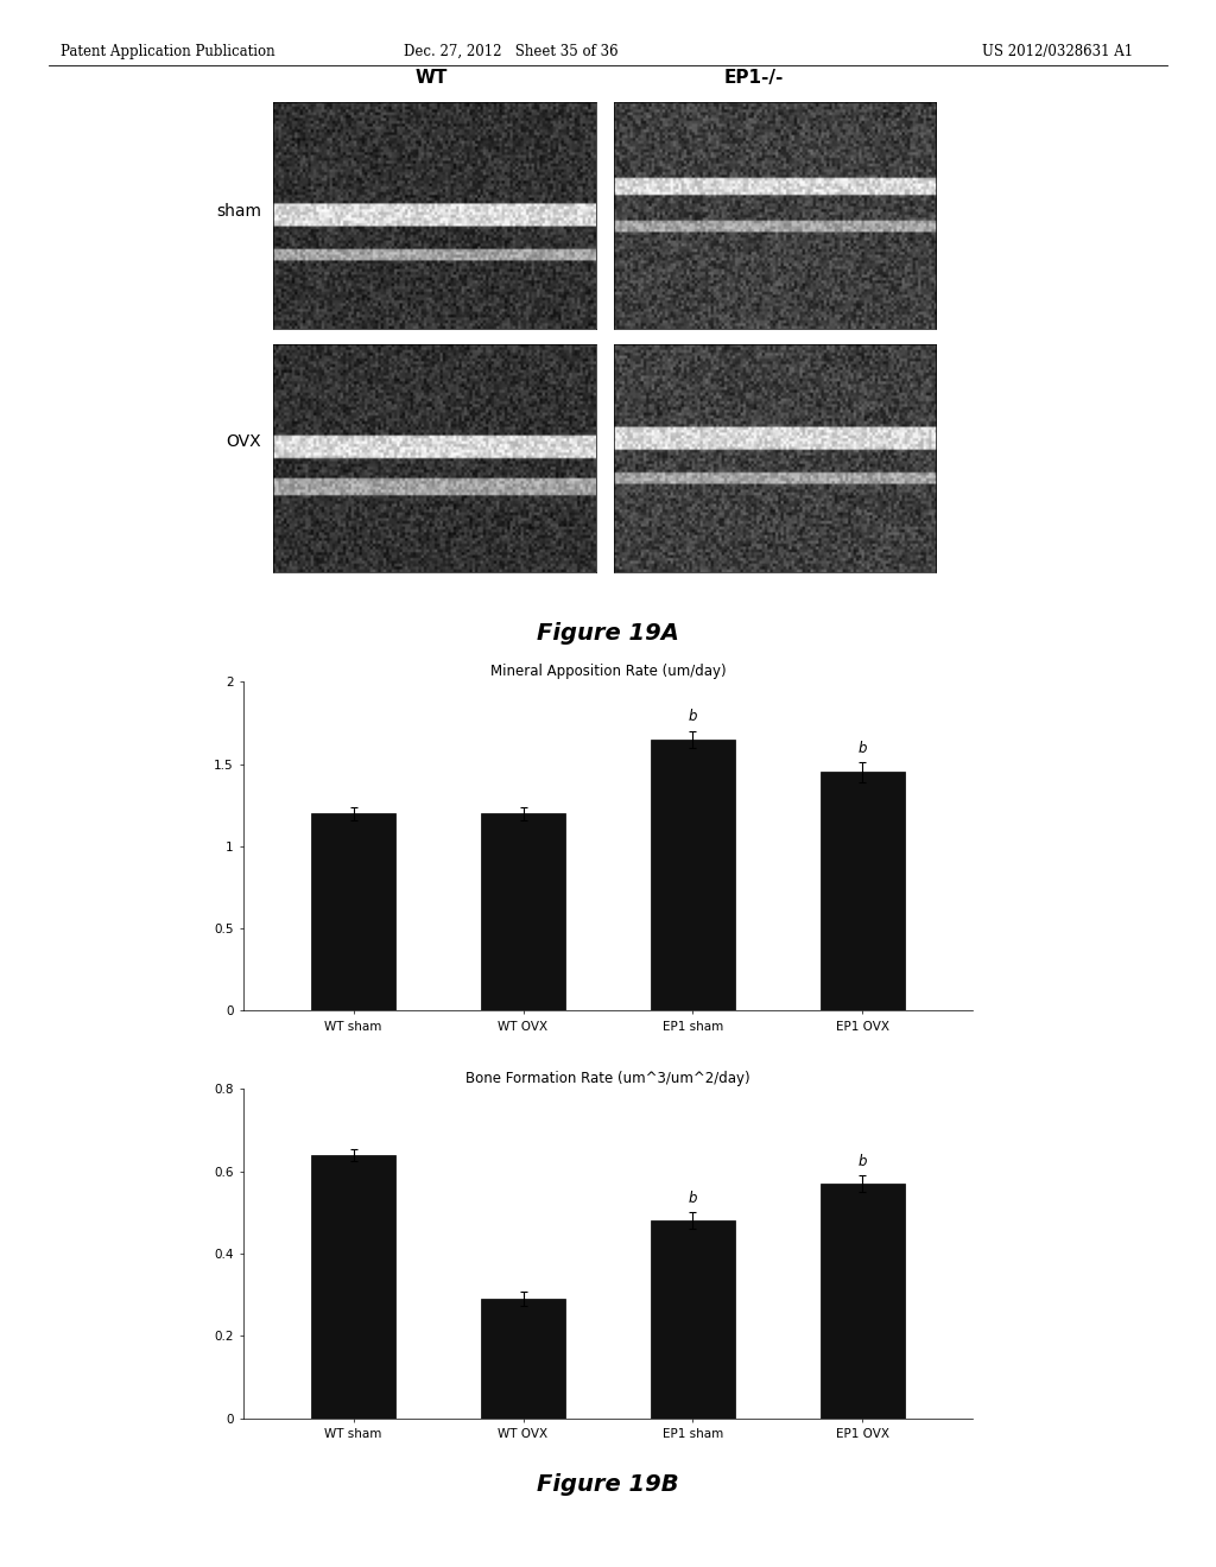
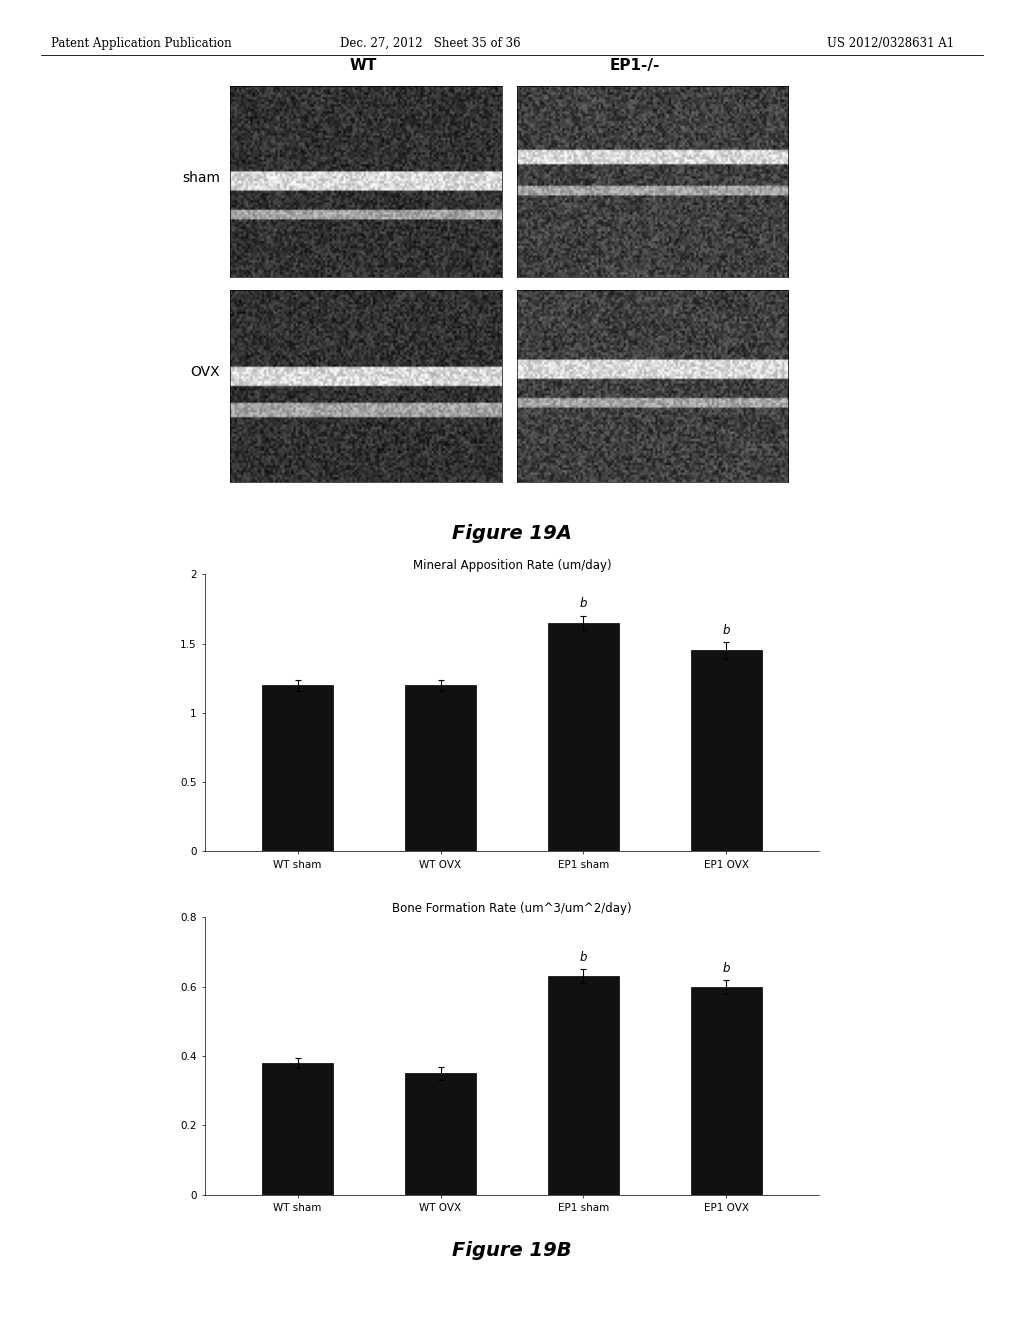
Bone Formation Rate (um^3/um^2/day)/WT sham: 0.64 -> 0.38
Bone Formation Rate (um^3/um^2/day)/WT OVX: 0.29 -> 0.35
Bone Formation Rate (um^3/um^2/day)/EP1 sham: 0.48 -> 0.63
Bone Formation Rate (um^3/um^2/day)/EP1 OVX: 0.57 -> 0.60
